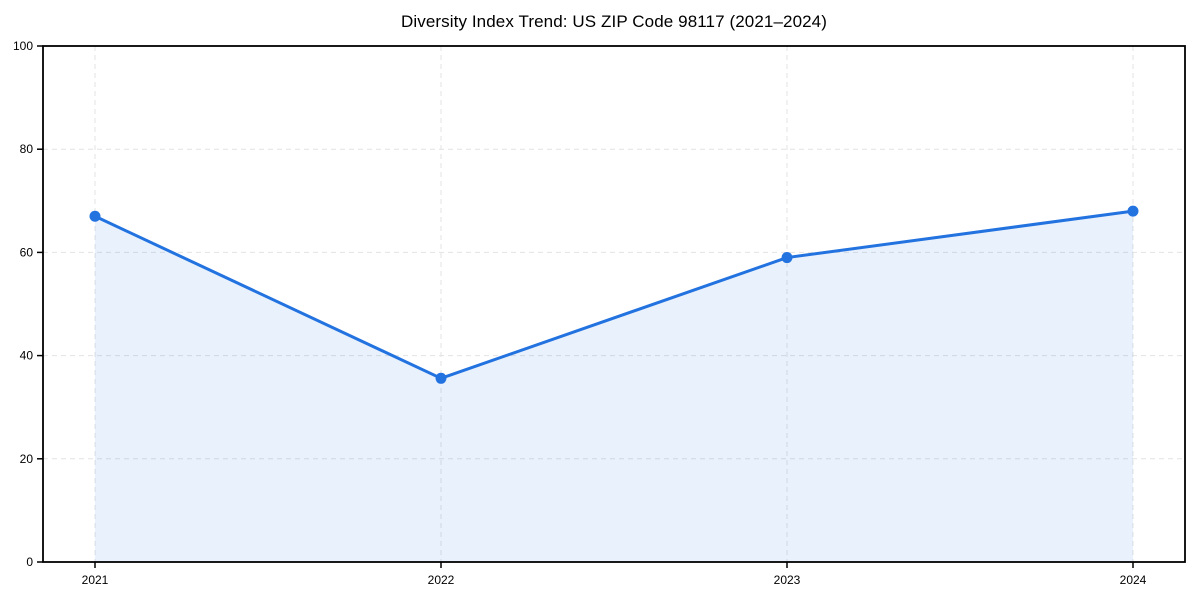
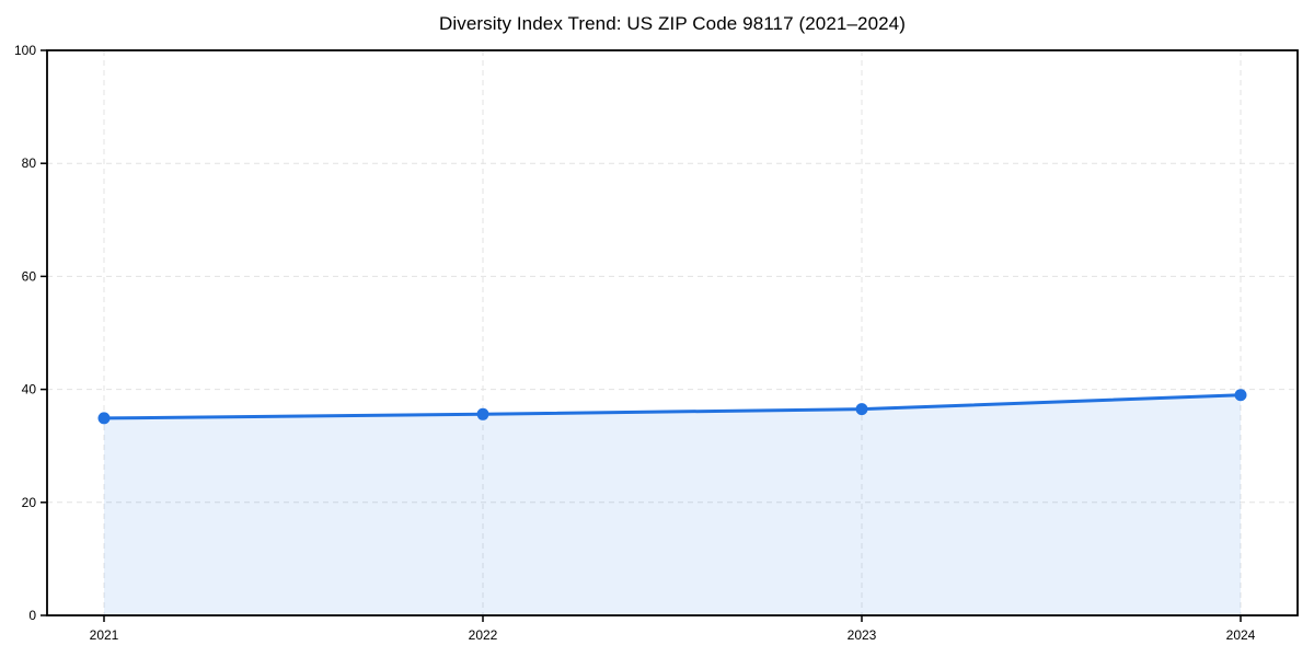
2021: 67 -> 35
2023: 59 -> 36
2024: 68 -> 39
